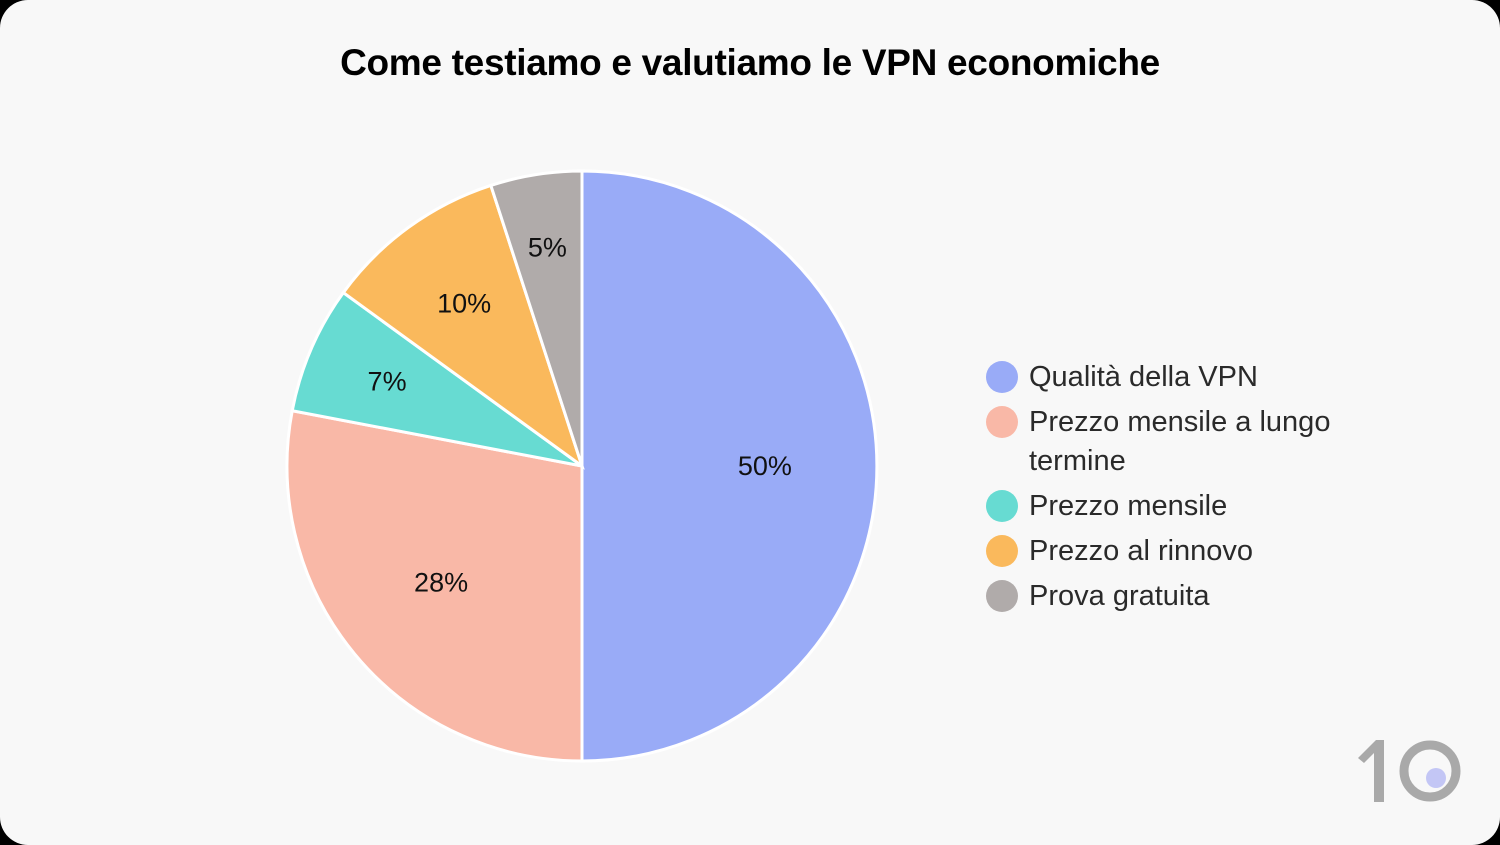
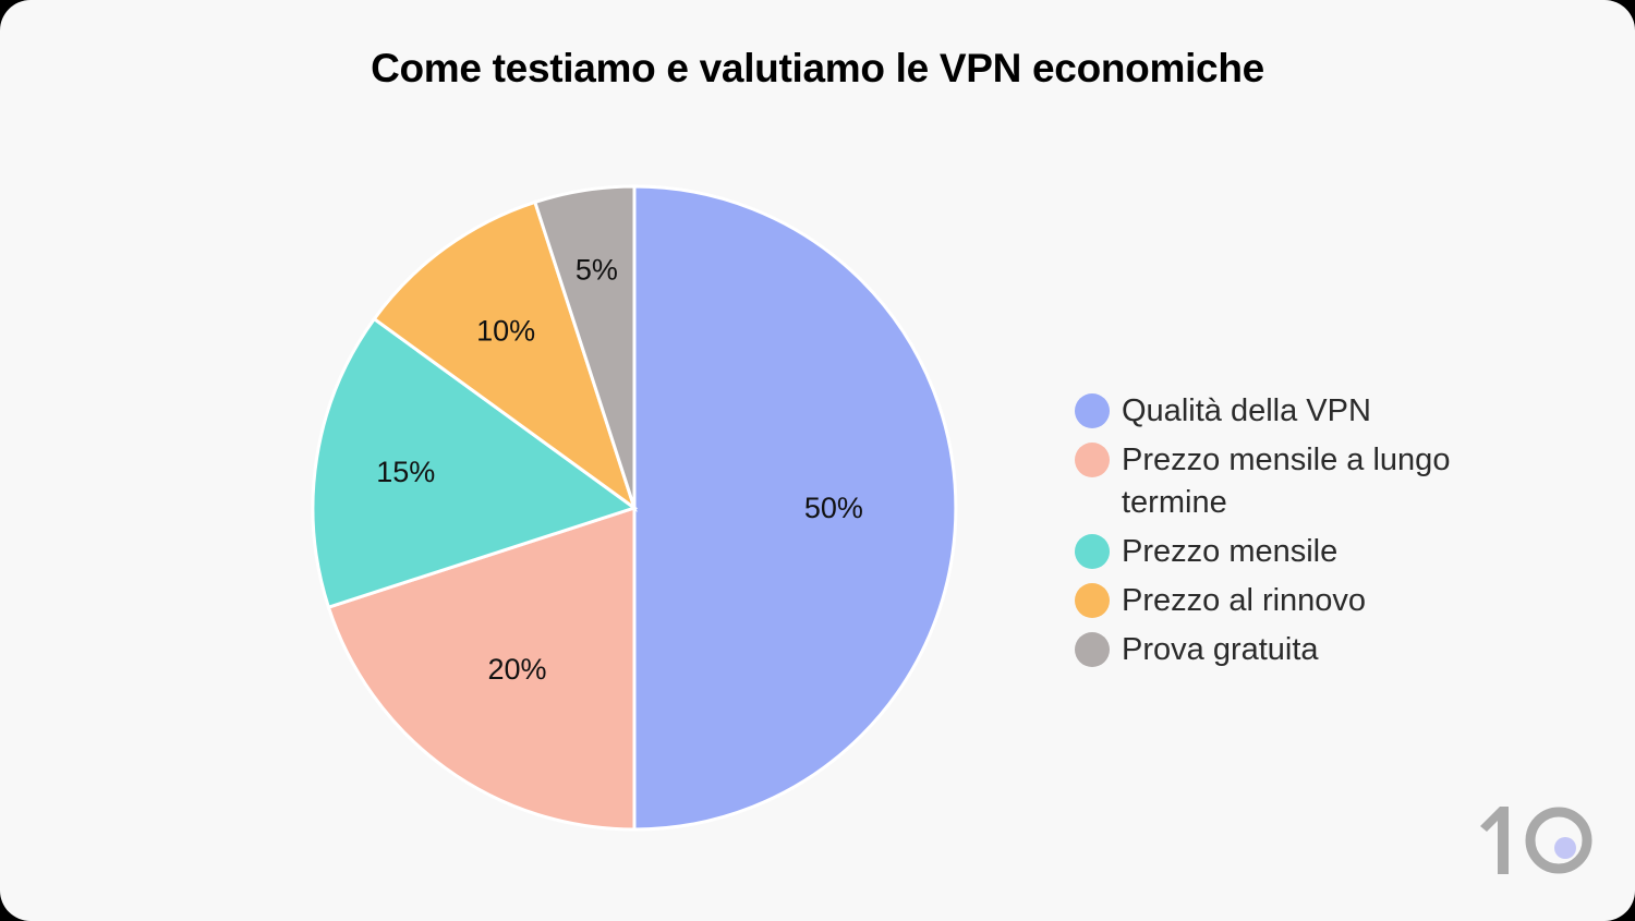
Prezzo mensile a lungo termine: 28% -> 20%
Prezzo mensile: 7% -> 15%
